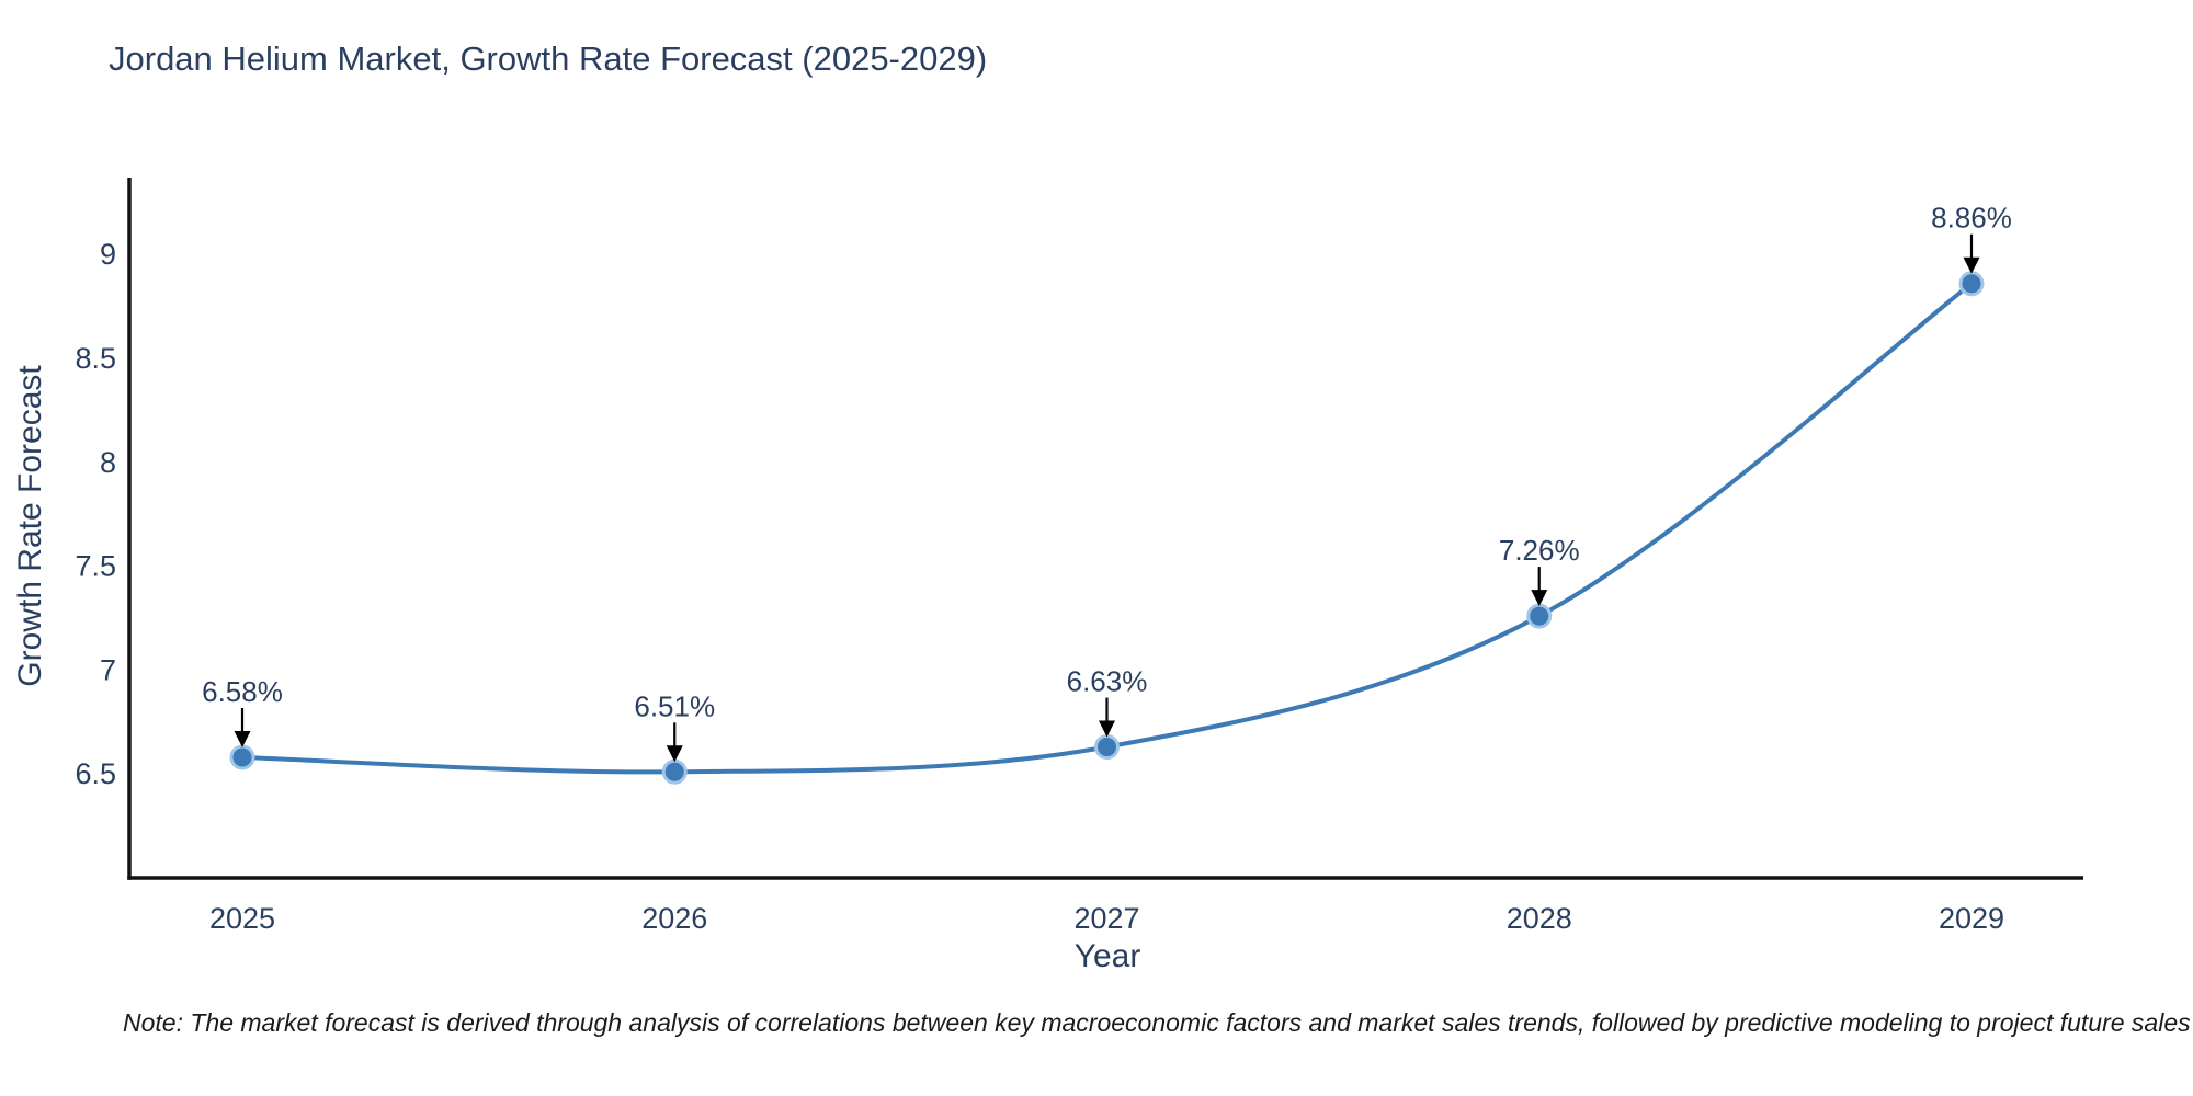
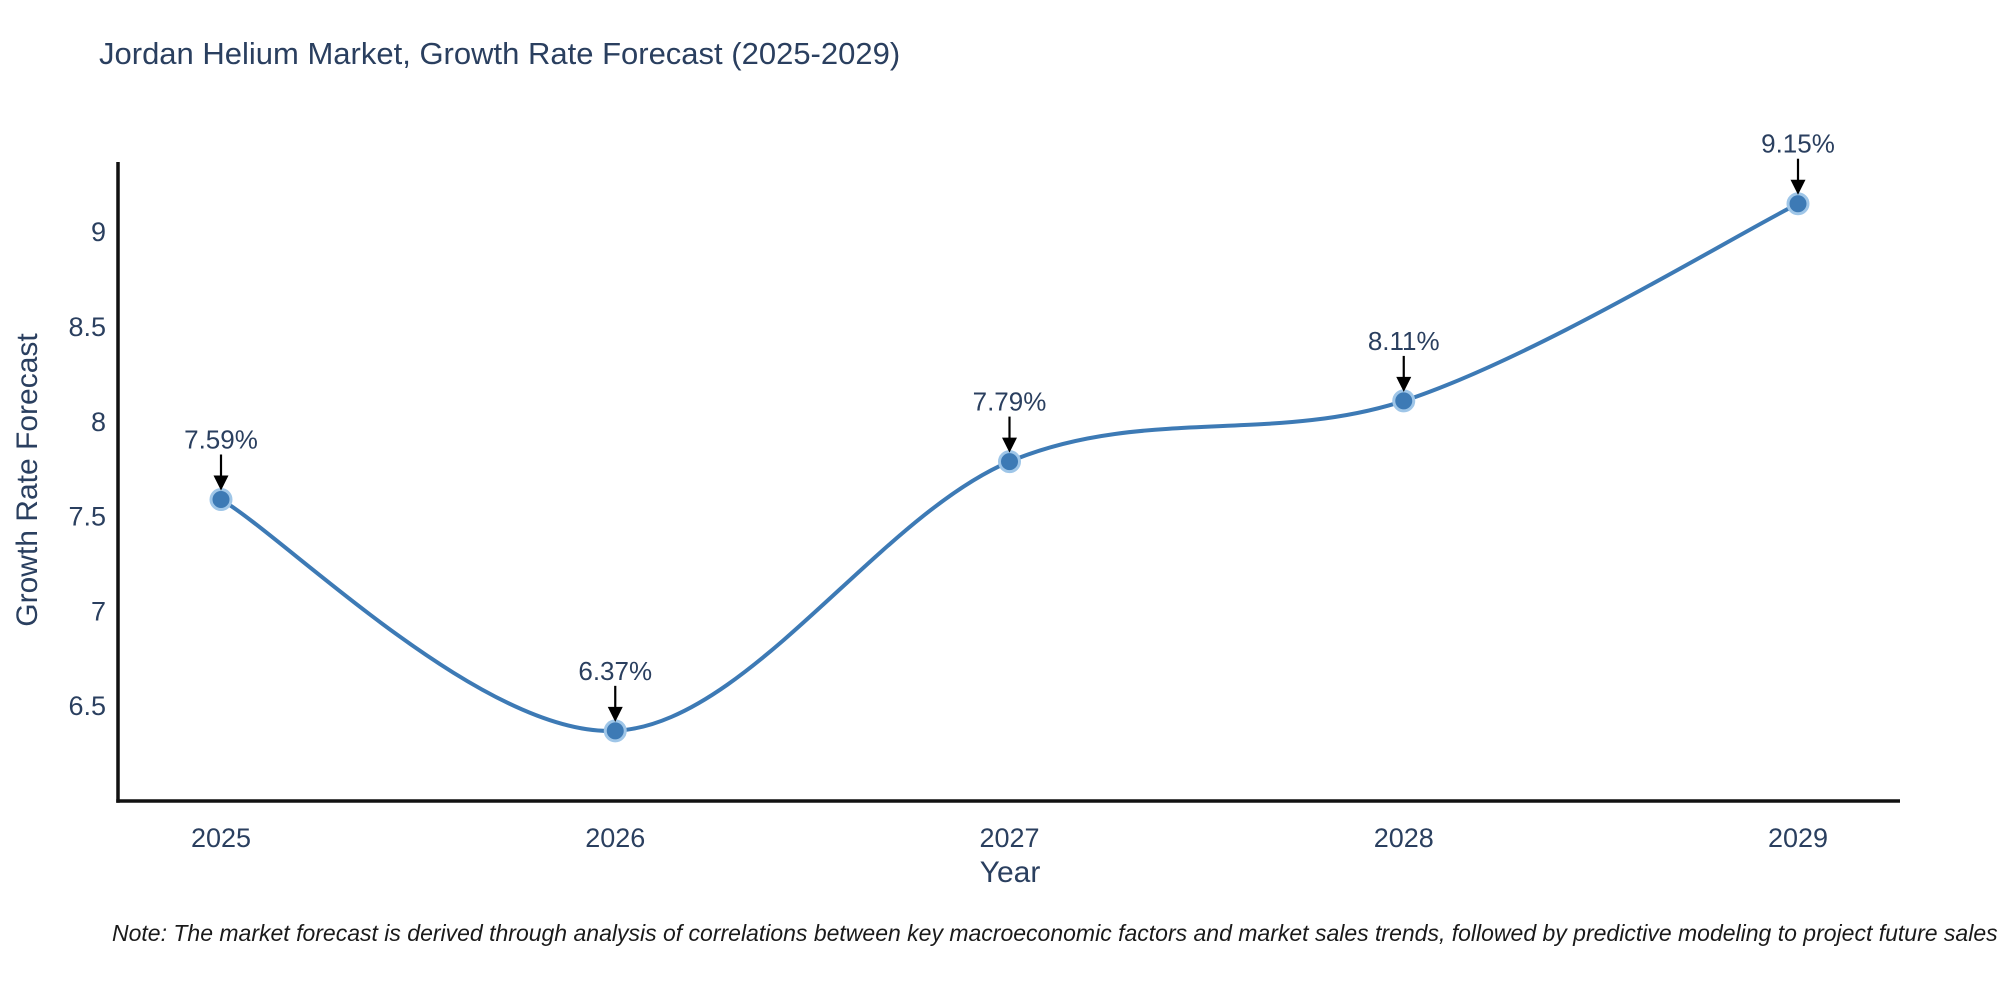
2025: 6.58% -> 7.59%
2026: 6.51% -> 6.37%
2027: 6.63% -> 7.79%
2028: 7.26% -> 8.11%
2029: 8.86% -> 9.15%
